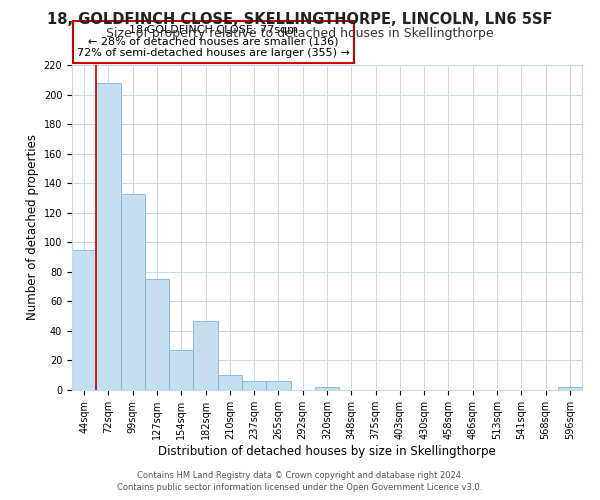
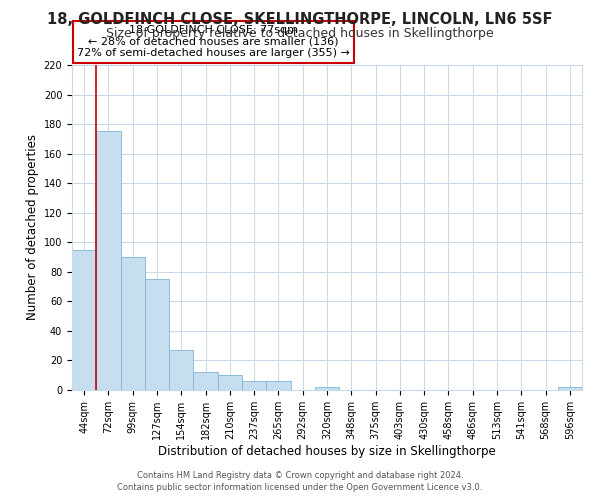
72sqm: 208 -> 175
99sqm: 133 -> 90
182sqm: 47 -> 12
